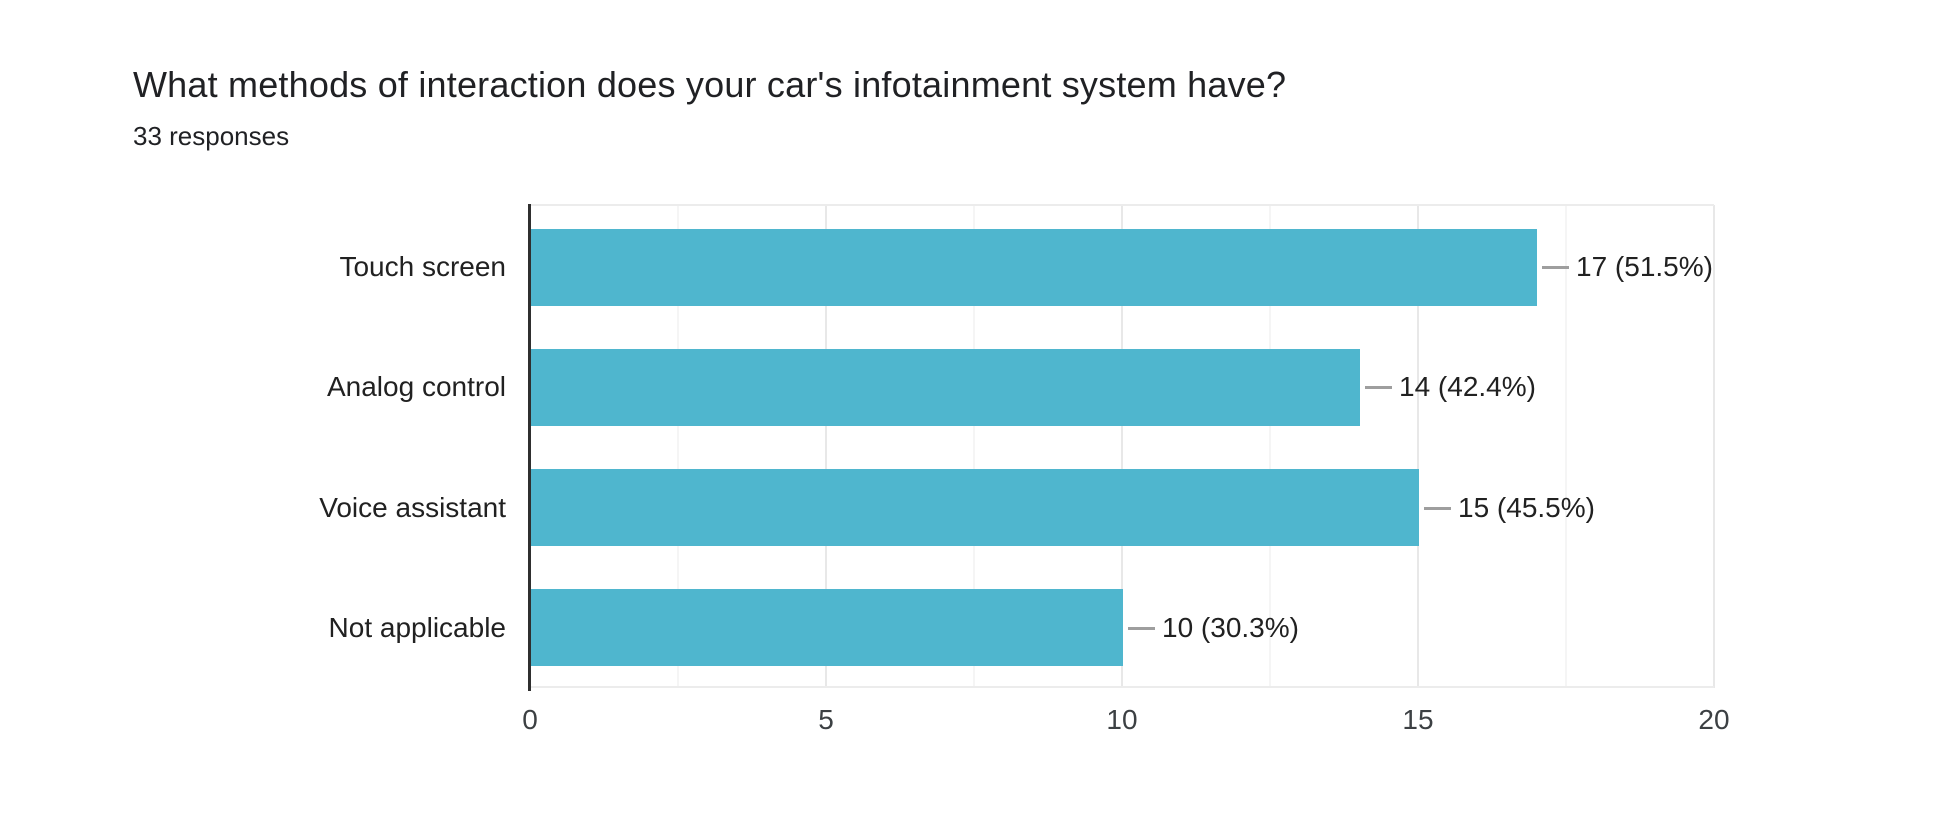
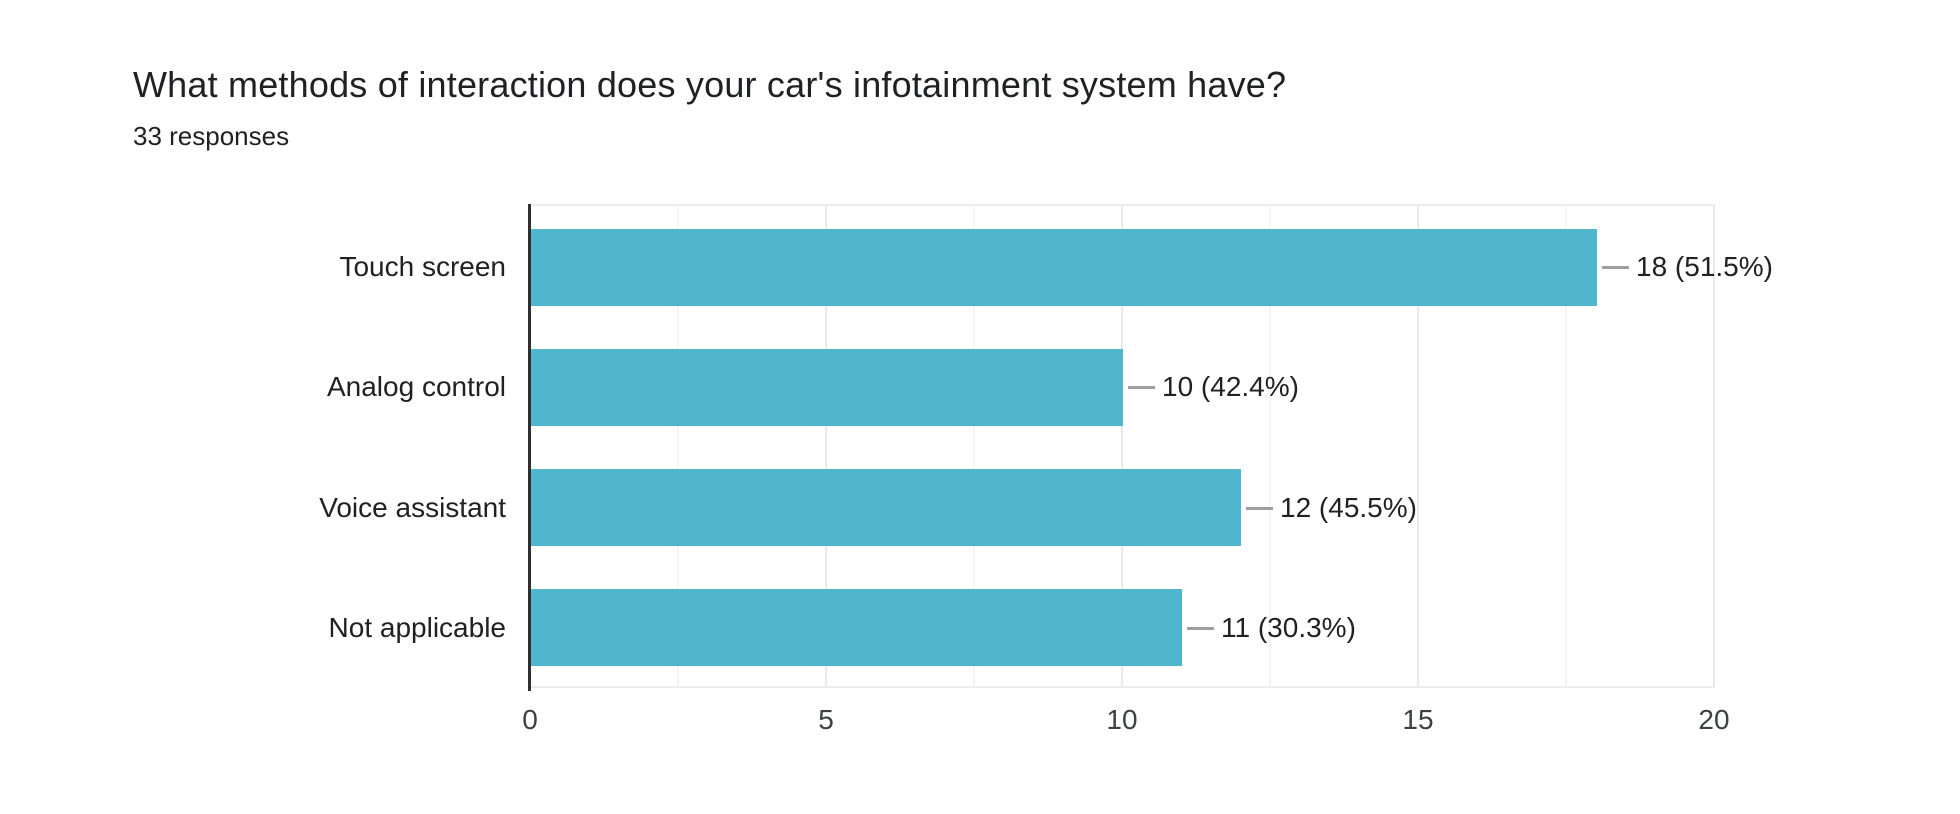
Touch screen: 17 -> 18
Analog control: 14 -> 10
Voice assistant: 15 -> 12
Not applicable: 10 -> 11
